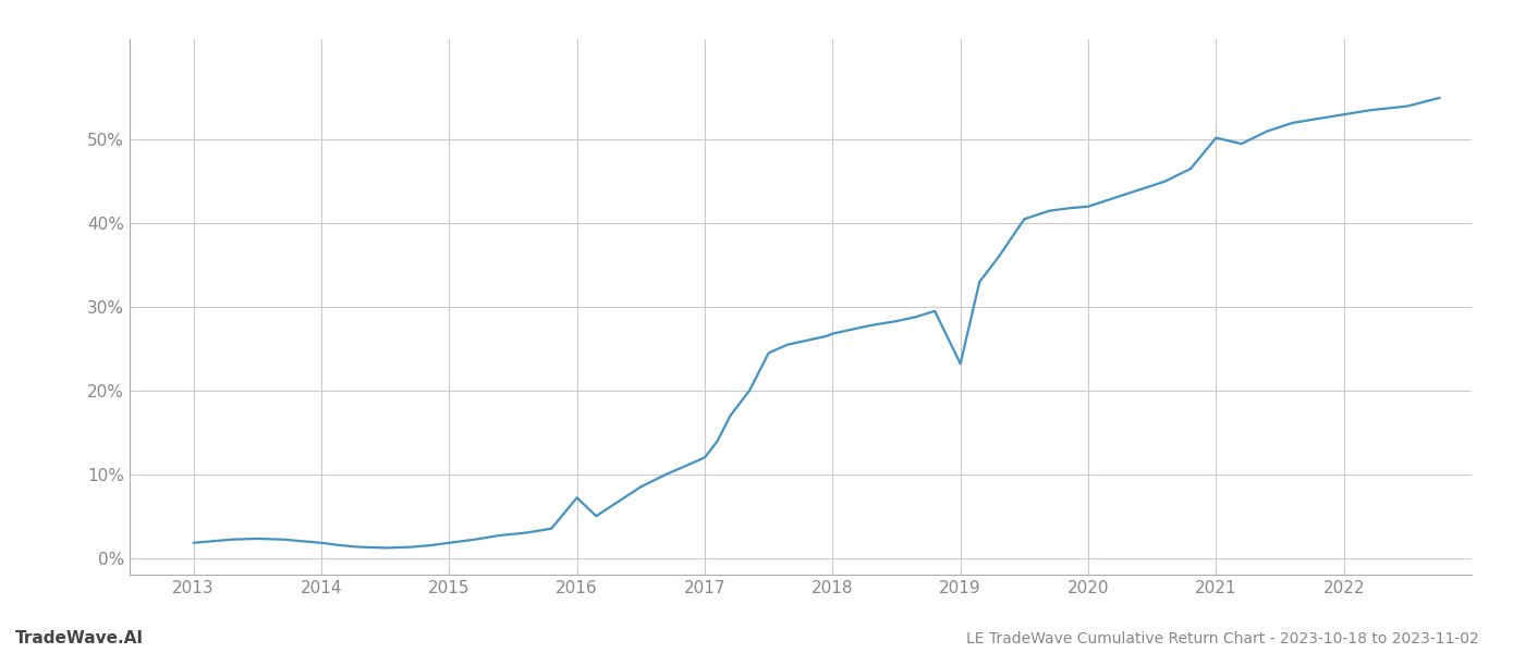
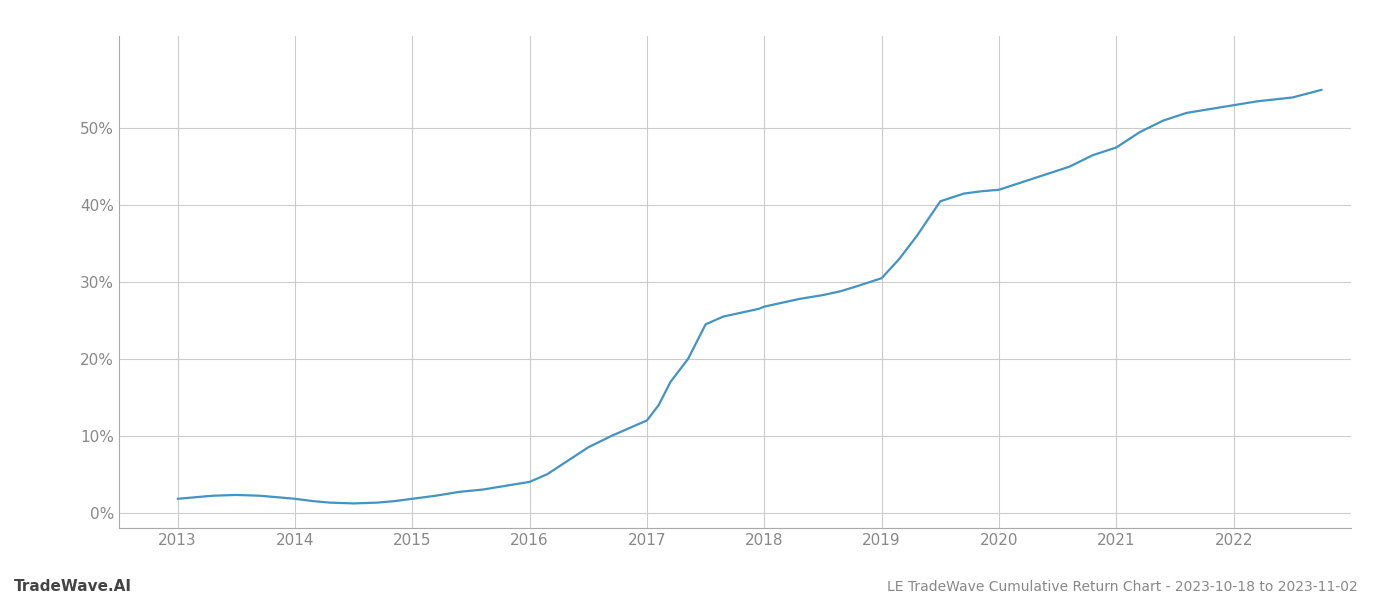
2016: 7.2% -> 4.0%
2019: 23.2% -> 30.5%
2021: 50.2% -> 47.5%
